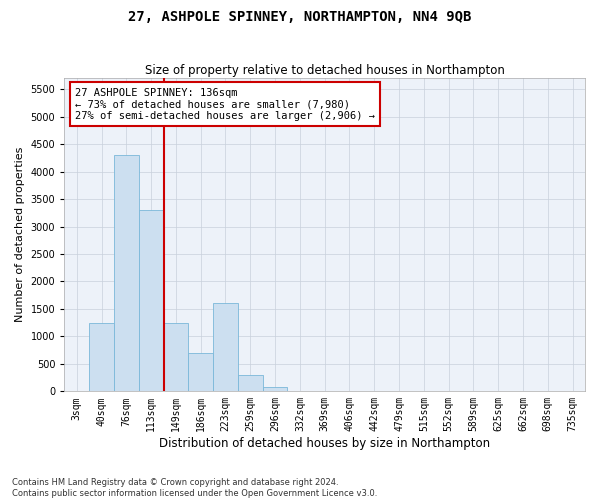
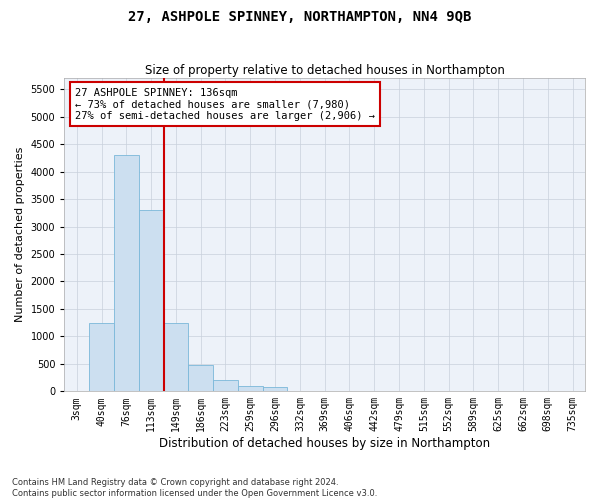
186sqm: 700 -> 480
223sqm: 1600 -> 200
259sqm: 300 -> 100
